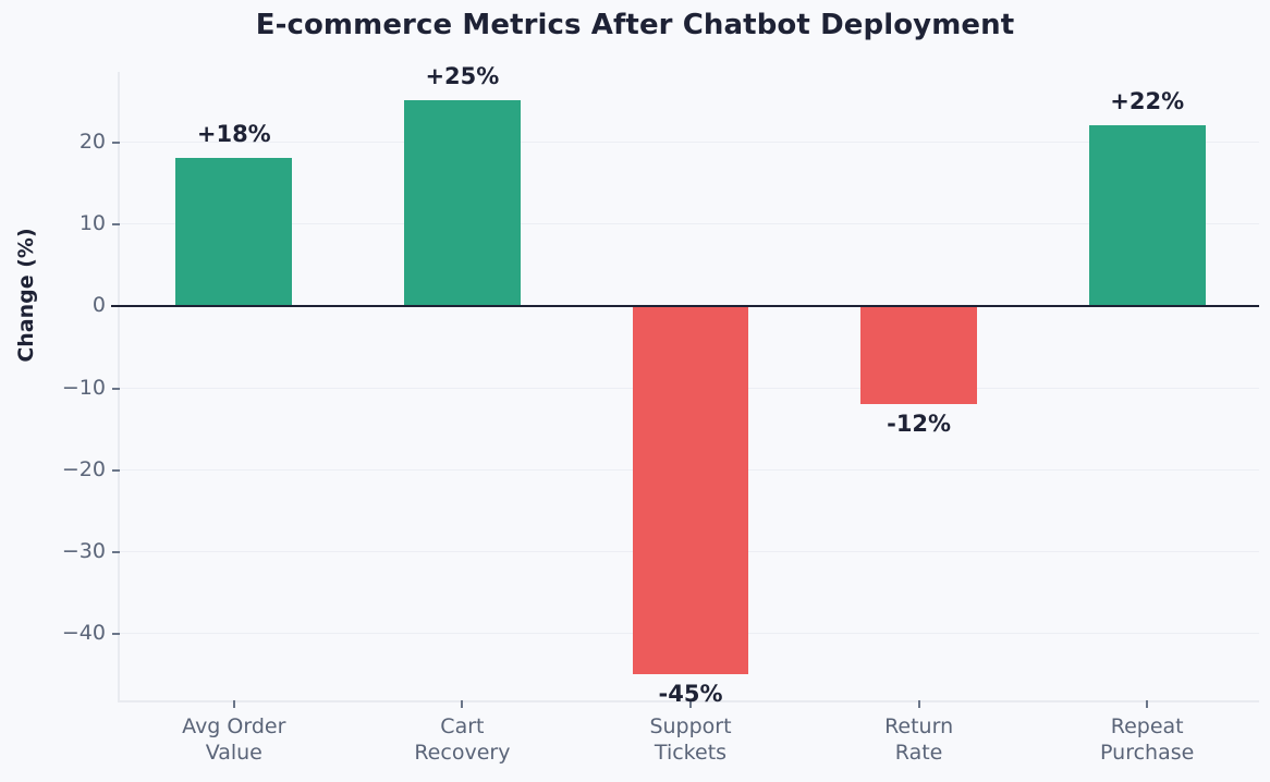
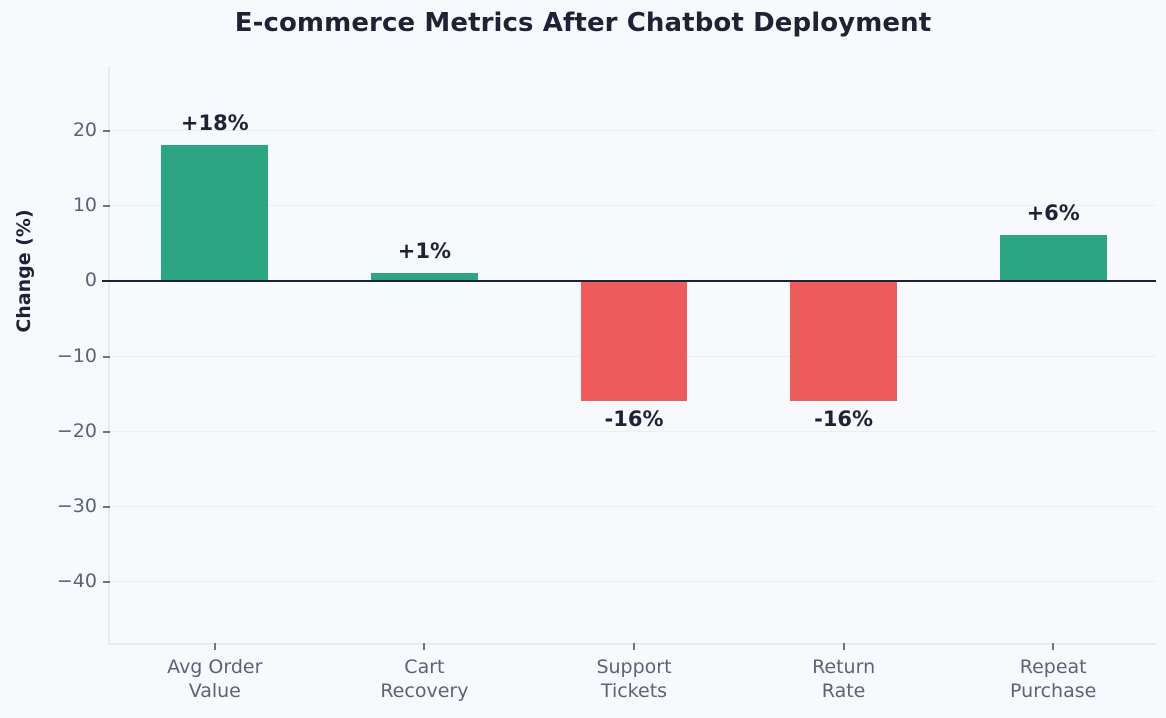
Cart Recovery: +25% -> +1%
Support Tickets: -45% -> -16%
Return Rate: -12% -> -16%
Repeat Purchase: +22% -> +6%
